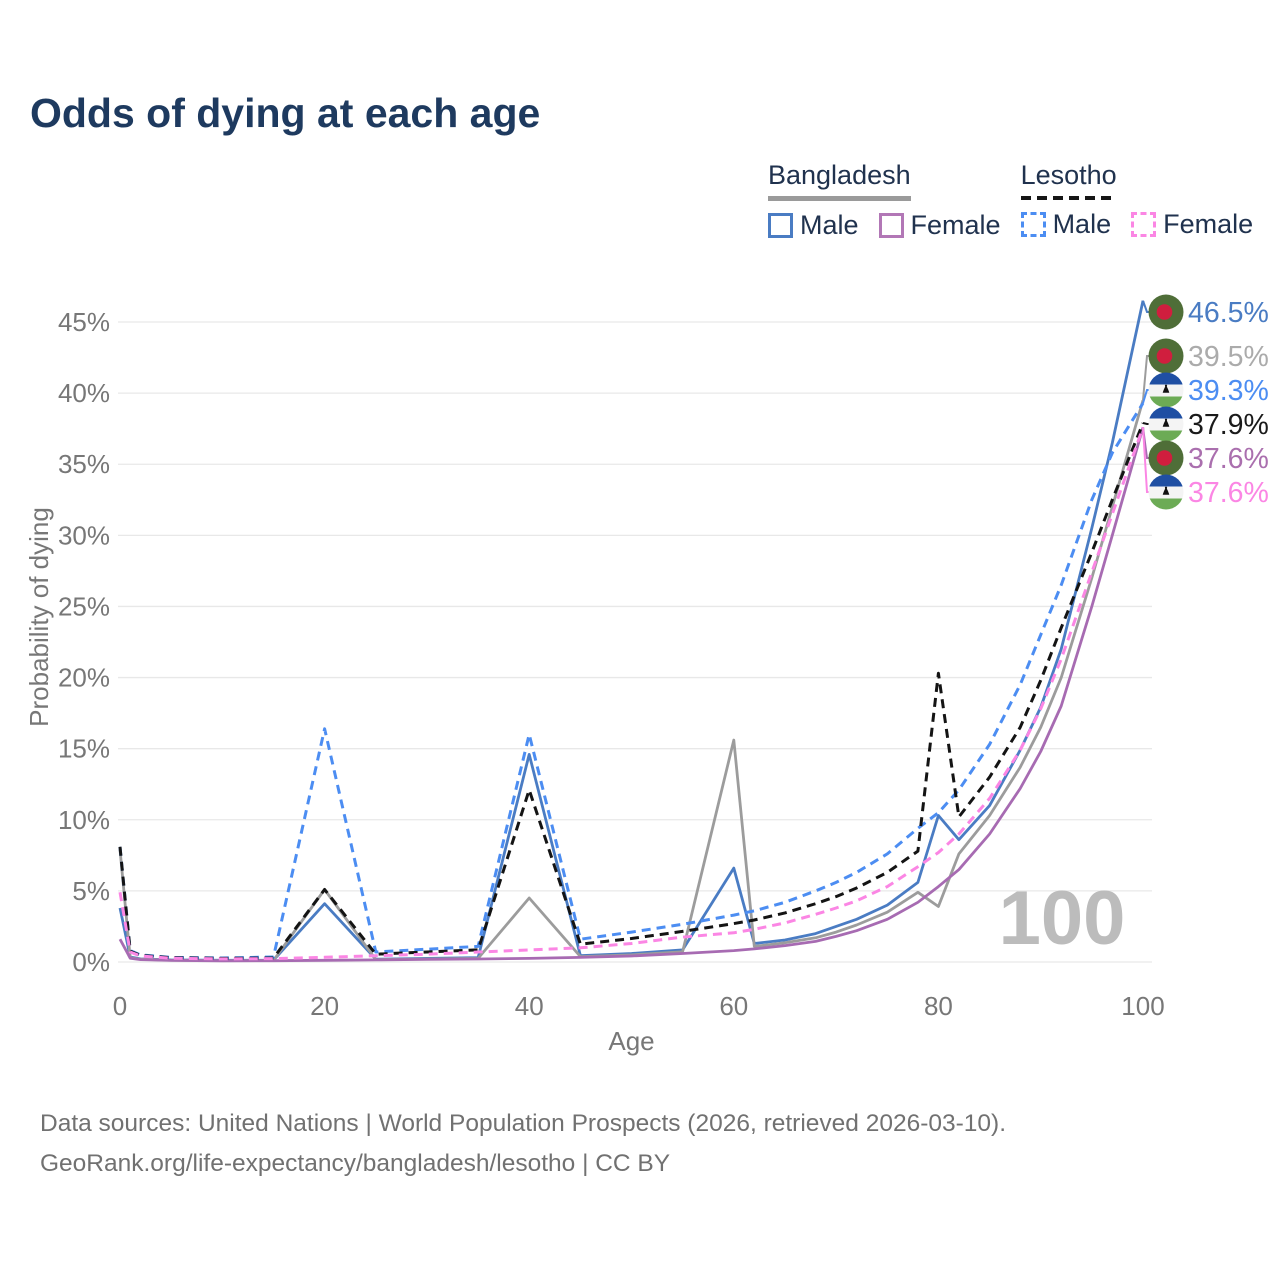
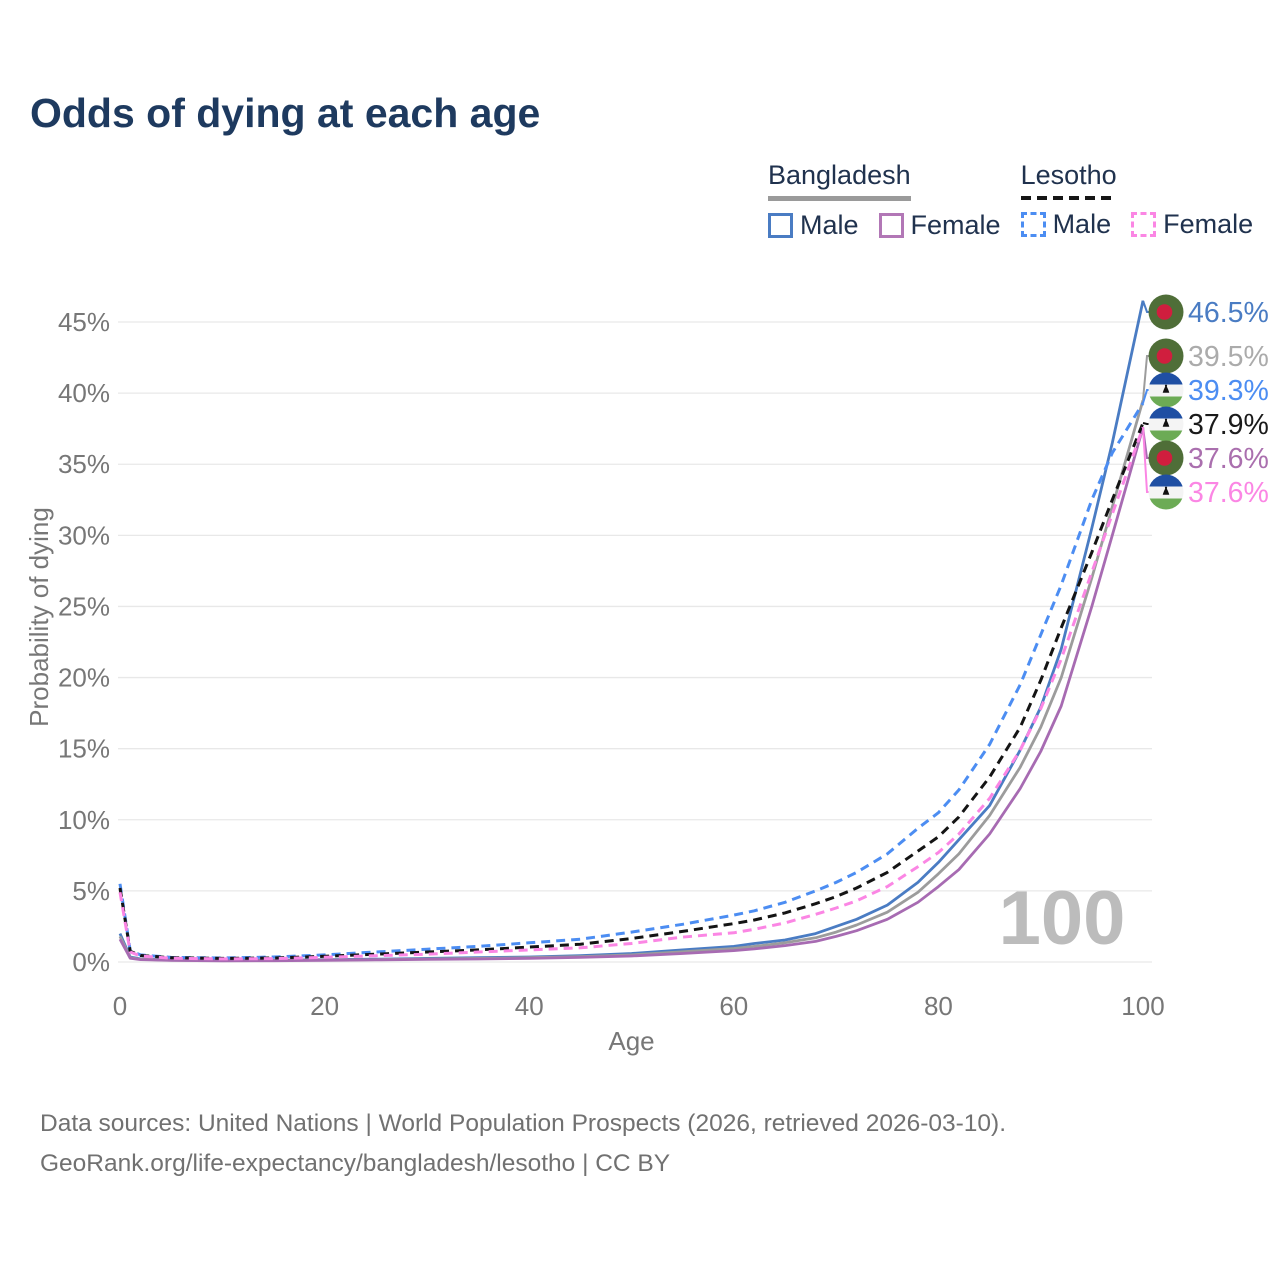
Bangladesh Male/0: 3.8% -> 2.0%
Bangladesh/0: 7.9% -> 1.8%
Lesotho Male/0: 8.1% -> 5.5%
Lesotho/0: 8.1% -> 5.2%
Bangladesh Male/20: 4.1% -> 0.2%
Bangladesh/20: 5.1% -> 0.1%
Lesotho Male/20: 16.4% -> 0.5%
Lesotho/20: 5.1% -> 0.4%
Bangladesh Male/40: 14.6% -> 0.3%
Bangladesh/40: 4.5% -> 0.3%
Lesotho Male/40: 16.0% -> 1.4%
Lesotho/40: 12.1% -> 1.1%
Bangladesh Male/60: 6.6% -> 1.1%
Bangladesh/60: 15.6% -> 0.9%
Bangladesh Male/80: 10.3% -> 7.0%
Bangladesh/80: 3.9% -> 6.2%
Lesotho/80: 20.3% -> 8.8%
